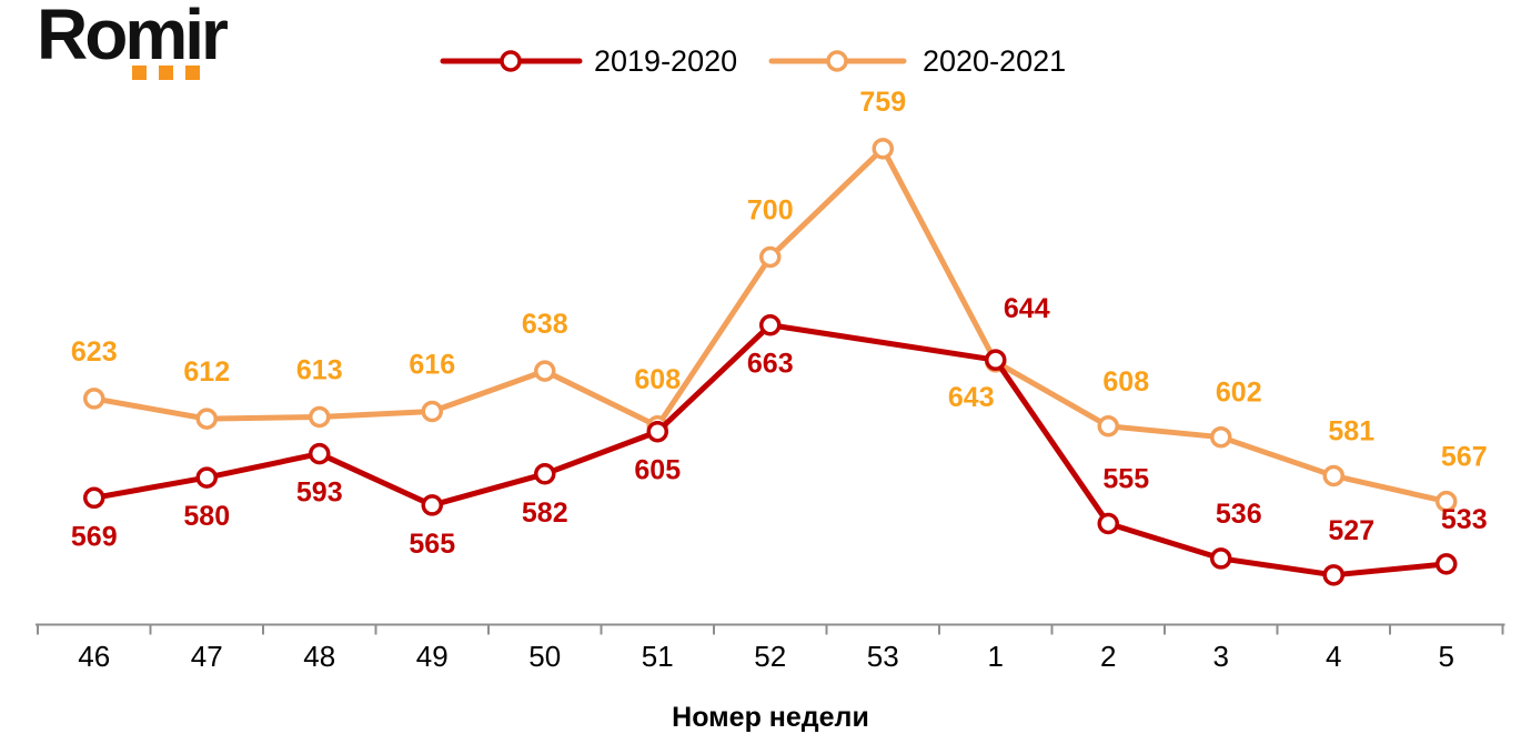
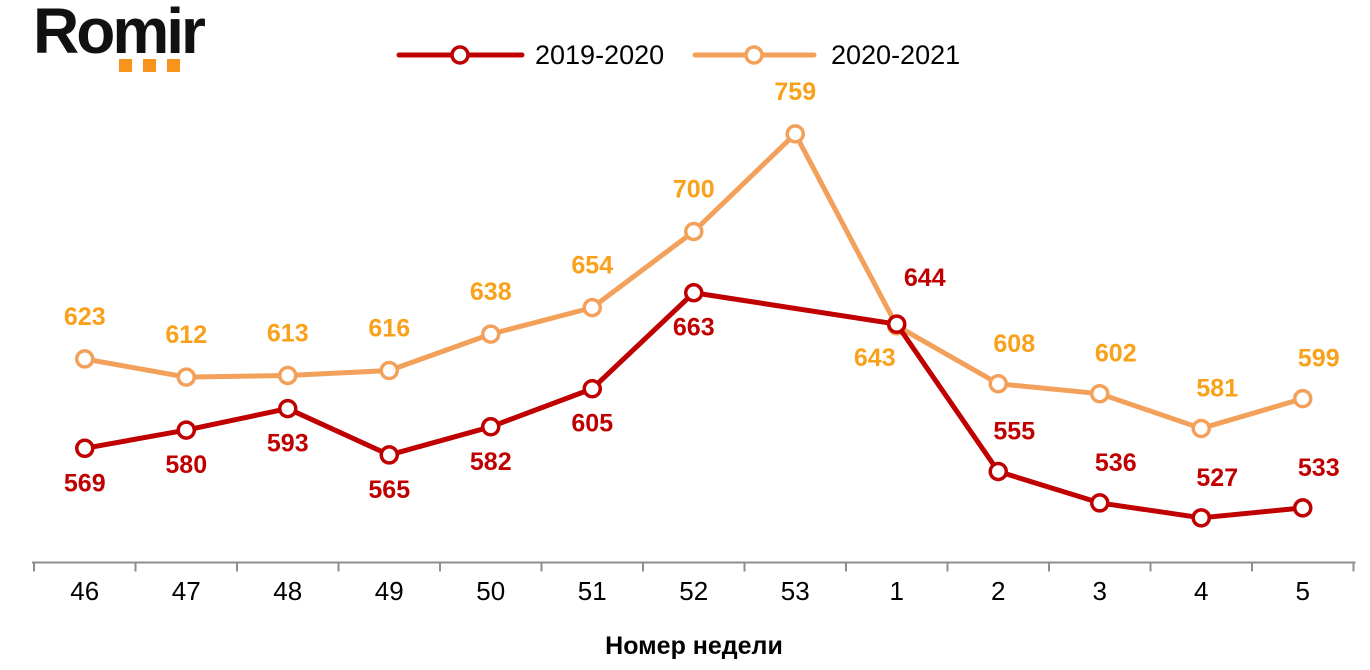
2020-2021/51: 608 -> 654
2020-2021/5: 567 -> 599
